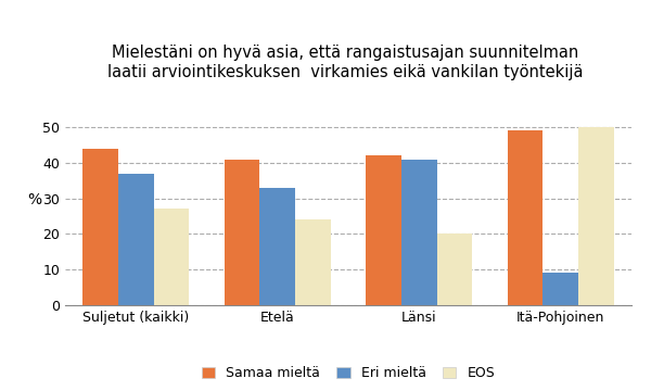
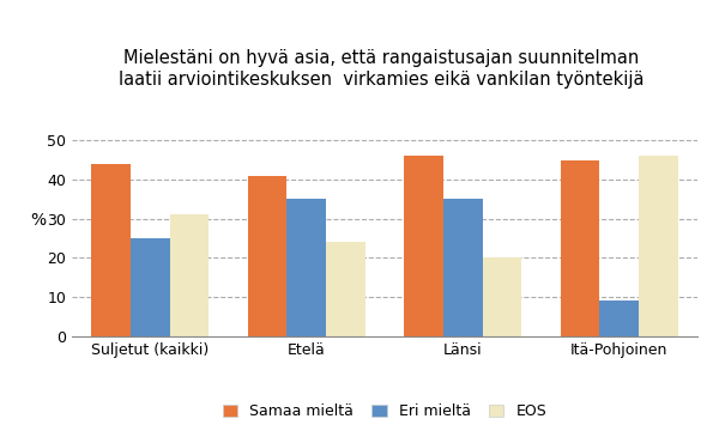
Eri mieltä/Suljetut (kaikki): 37 -> 25
EOS/Suljetut (kaikki): 27 -> 31
Eri mieltä/Etelä: 33 -> 35
Samaa mieltä/Länsi: 42 -> 46
Eri mieltä/Länsi: 41 -> 35
Samaa mieltä/Itä-Pohjoinen: 49 -> 45
EOS/Itä-Pohjoinen: 50 -> 46
